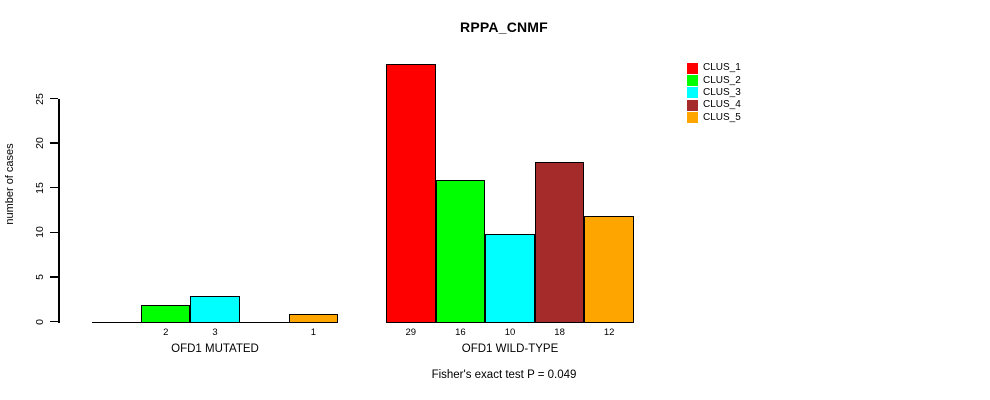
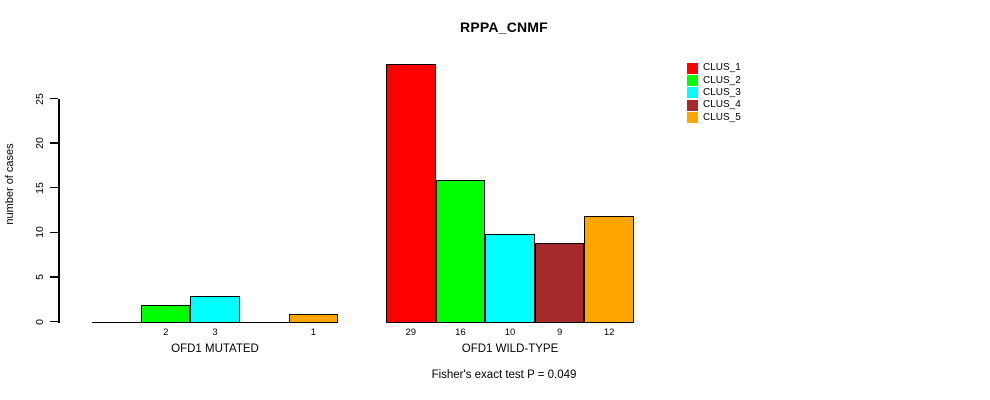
CLUS_4/OFD1 WILD-TYPE: 18 -> 9
